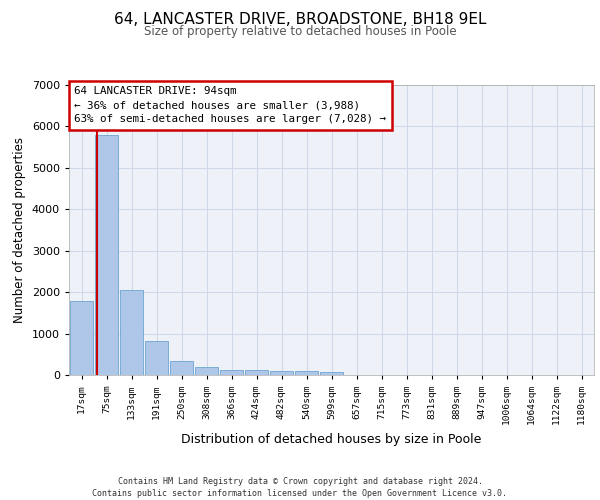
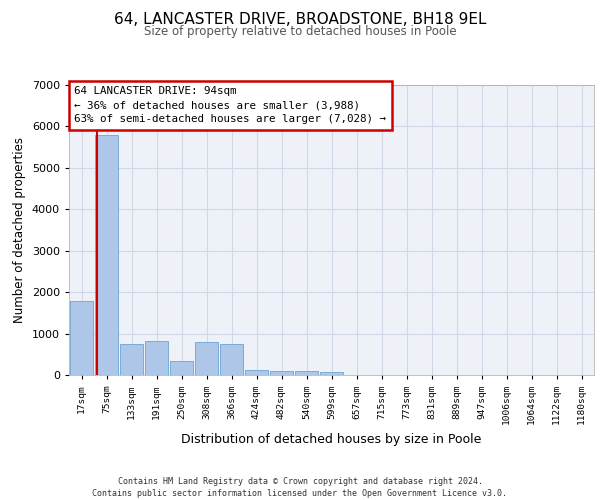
133sqm: 2060 -> 750
308sqm: 190 -> 800
366sqm: 130 -> 750
